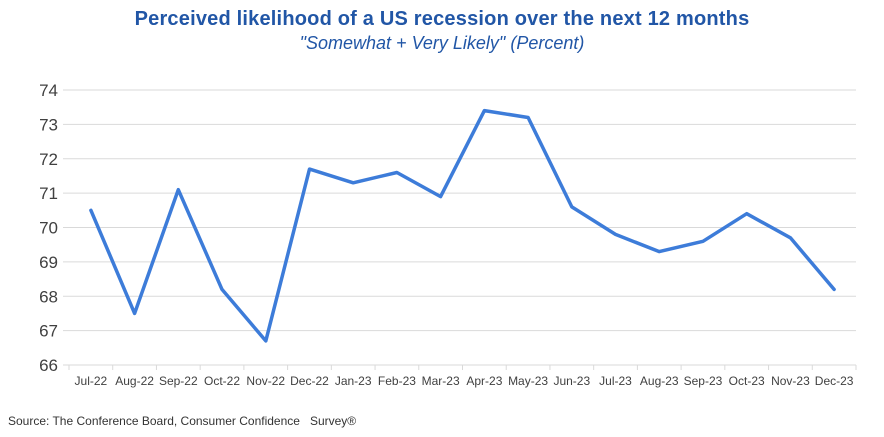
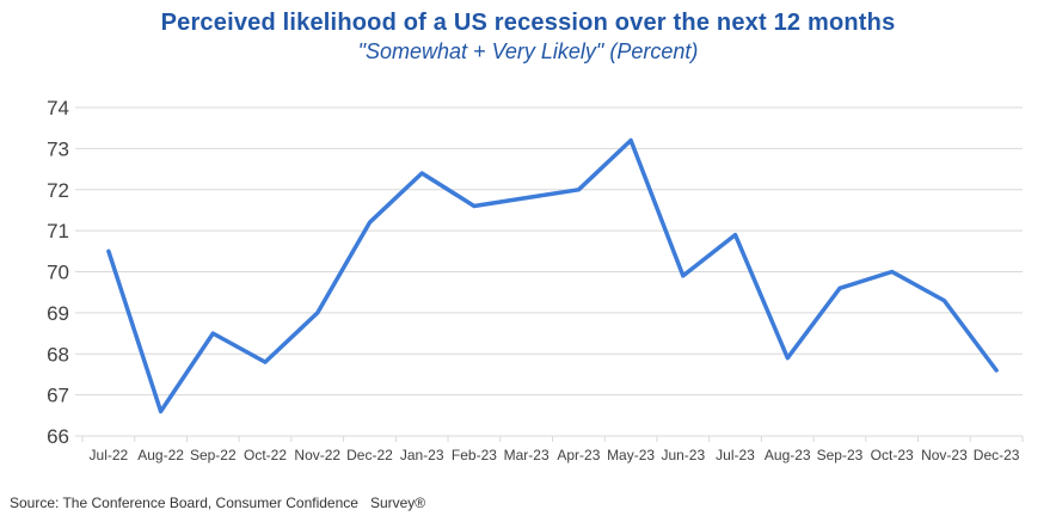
Aug-22: 67.5 -> 66.6
Sep-22: 71.1 -> 68.5
Oct-22: 68.2 -> 67.8
Nov-22: 66.7 -> 69.0
Dec-22: 71.7 -> 71.2
Jan-23: 71.3 -> 72.4
Mar-23: 70.9 -> 71.8
Apr-23: 73.4 -> 72.0
Jun-23: 70.6 -> 69.9
Jul-23: 69.8 -> 70.9
Aug-23: 69.3 -> 67.9
Oct-23: 70.4 -> 70.0
Nov-23: 69.7 -> 69.3
Dec-23: 68.2 -> 67.6
